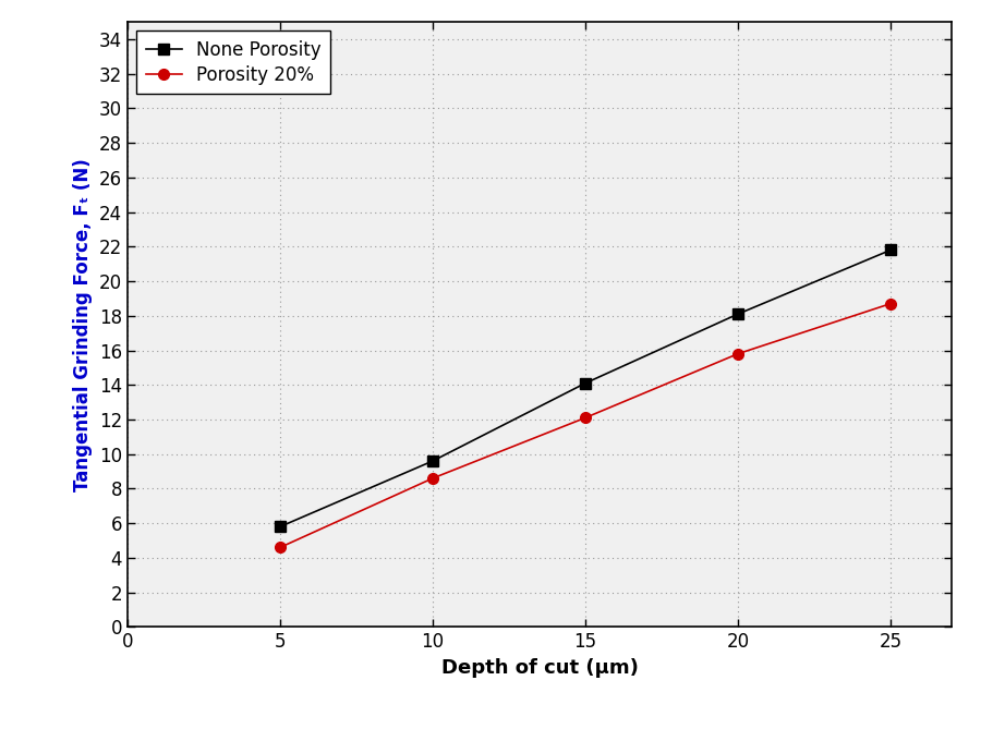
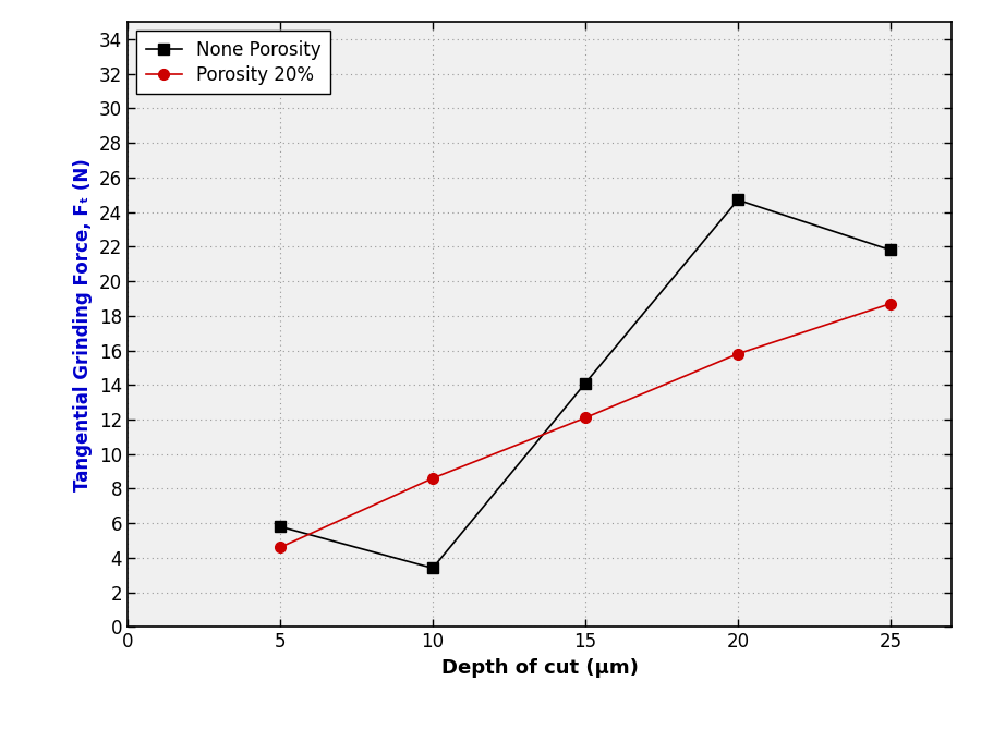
None Porosity/10: 9.6 -> 3.4
None Porosity/20: 18.1 -> 24.7
